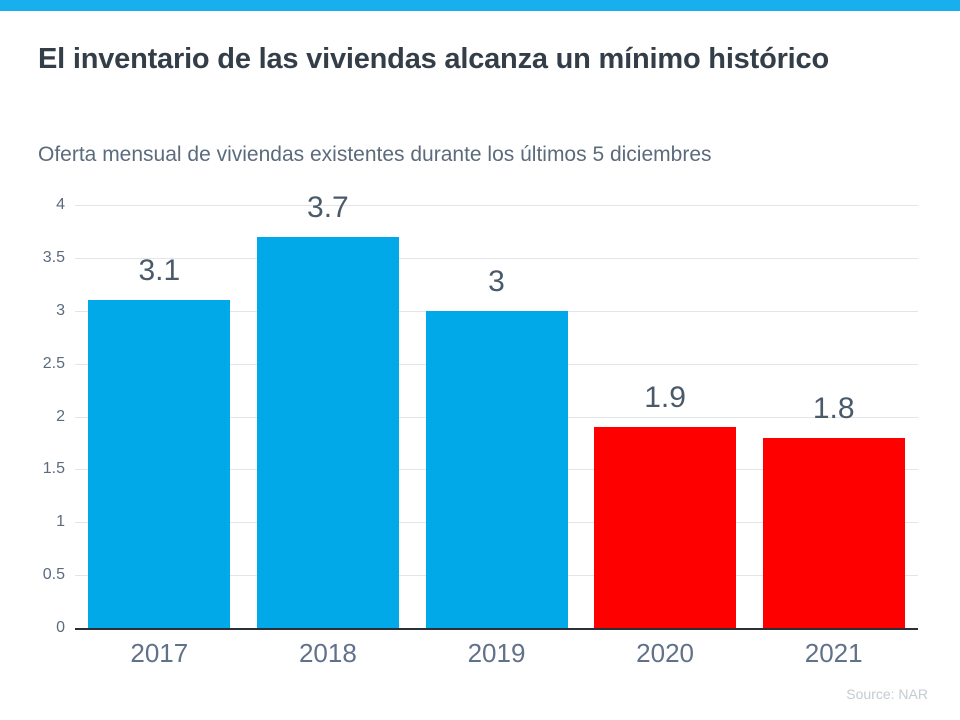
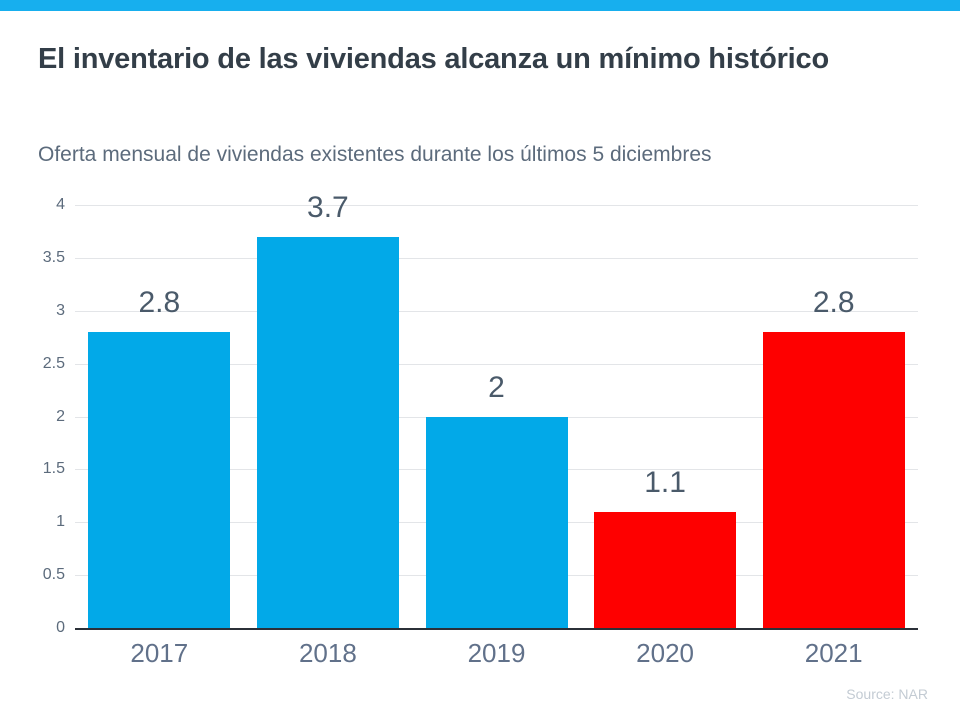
2017: 3.1 -> 2.8
2019: 3 -> 2
2020: 1.9 -> 1.1
2021: 1.8 -> 2.8
